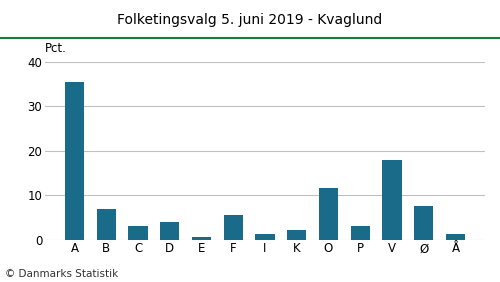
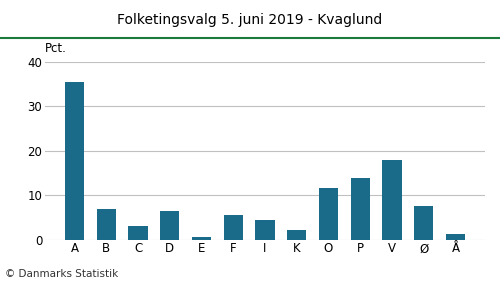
D: 4.0 -> 6.5
I: 1.3 -> 4.5
P: 3.0 -> 14.0
